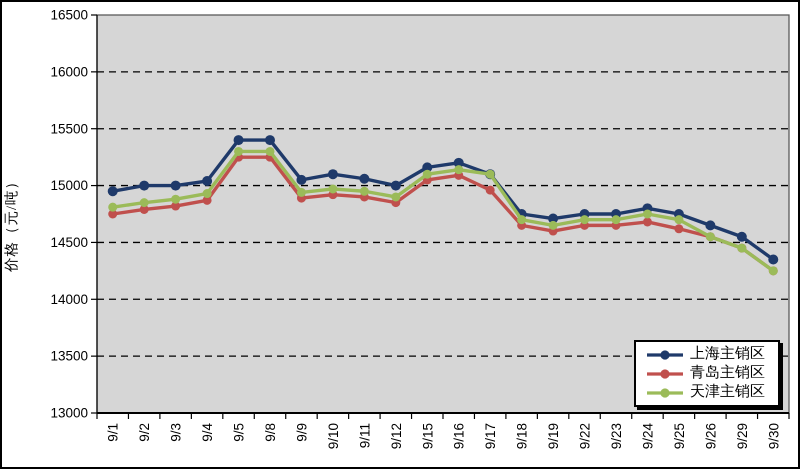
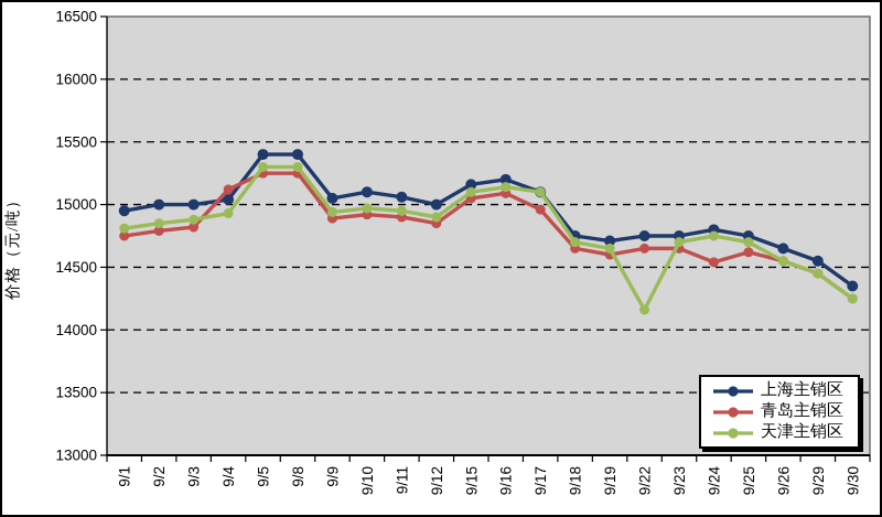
青岛主销区/9/4: 14870 -> 15120
天津主销区/9/22: 14700 -> 14160
青岛主销区/9/24: 14680 -> 14540
